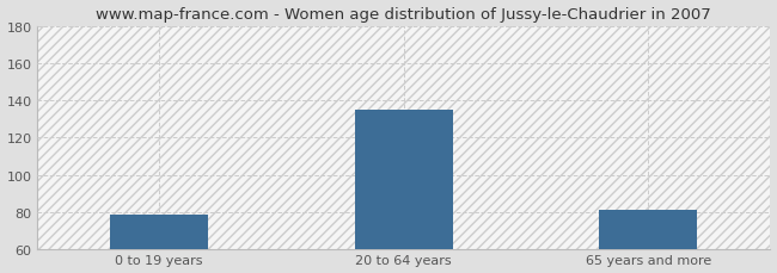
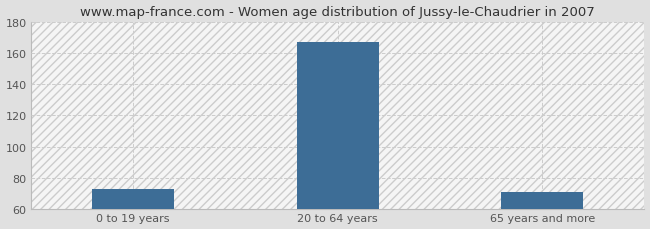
0 to 19 years: 79 -> 73
20 to 64 years: 135 -> 167
65 years and more: 81 -> 71
